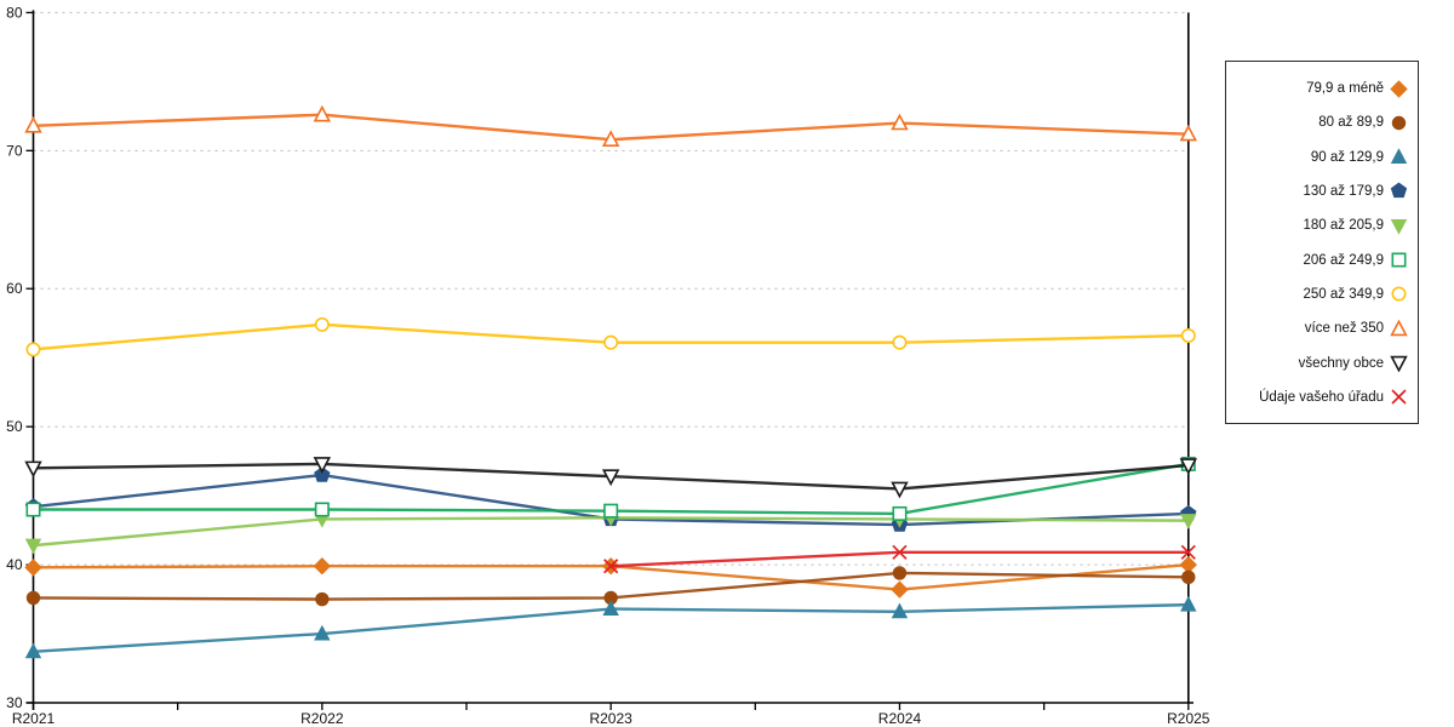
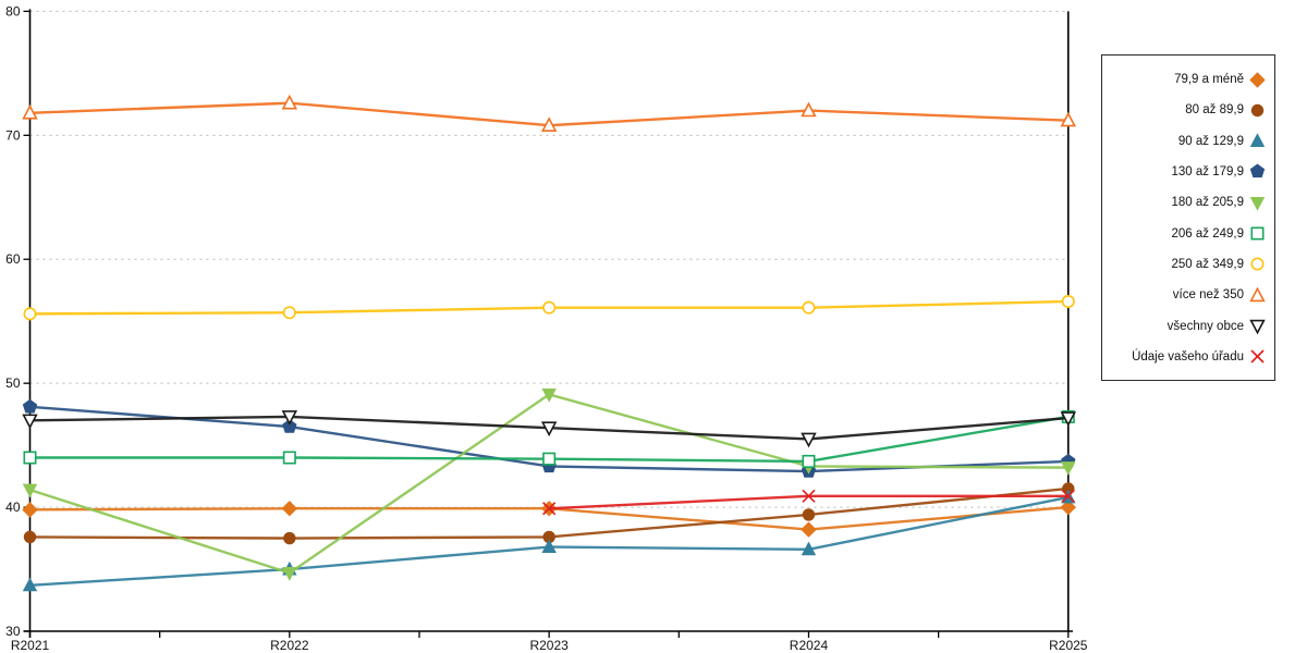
130 až 179,9/R2021: 44.2 -> 48.1
180 až 205,9/R2022: 43.3 -> 34.7
250 až 349,9/R2022: 57.4 -> 55.7
180 až 205,9/R2023: 43.4 -> 49.1
80 až 89,9/R2025: 39.1 -> 41.5
90 až 129,9/R2025: 37.1 -> 40.8
